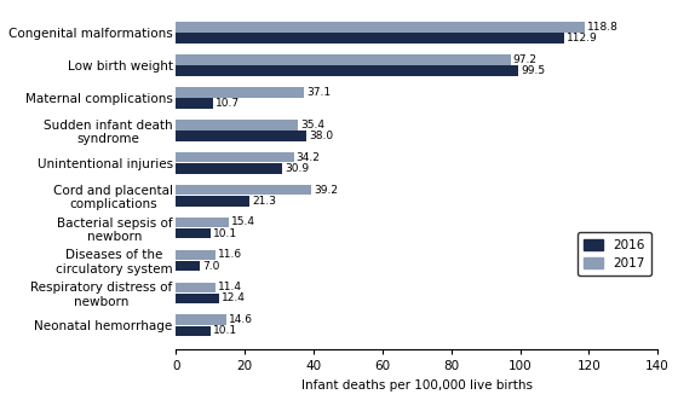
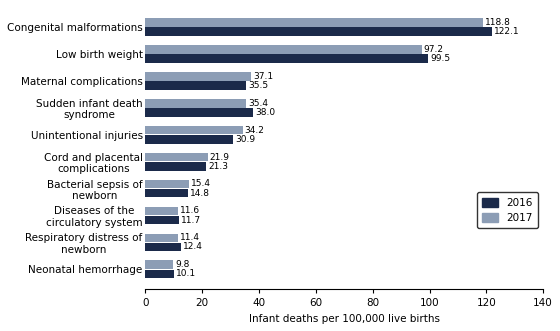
2016/Congenital malformations: 112.9 -> 122.1
2016/Maternal complications: 10.7 -> 35.5
2017/Cord and placental complications: 39.2 -> 21.9
2016/Bacterial sepsis of newborn: 10.1 -> 14.8
2016/Diseases of the circulatory system: 7.0 -> 11.7
2017/Neonatal hemorrhage: 14.6 -> 9.8
